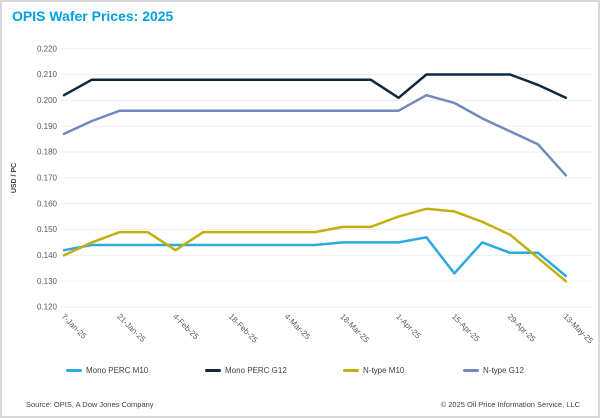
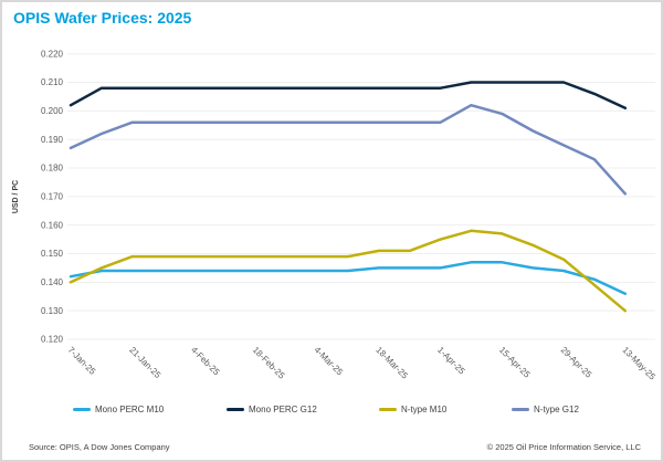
N-type M10/4-Feb-25: 0.142 -> 0.149
Mono PERC G12/1-Apr-25: 0.201 -> 0.208
Mono PERC M10/15-Apr-25: 0.133 -> 0.147
Mono PERC M10/29-Apr-25: 0.141 -> 0.144
Mono PERC M10/13-May-25: 0.132 -> 0.136
